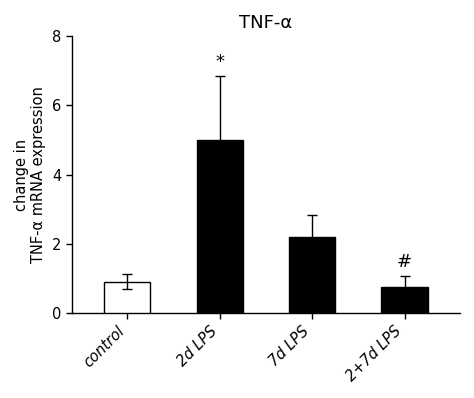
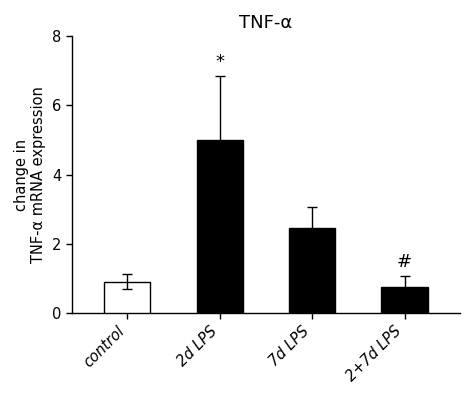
7d LPS: 2.20 -> 2.45
